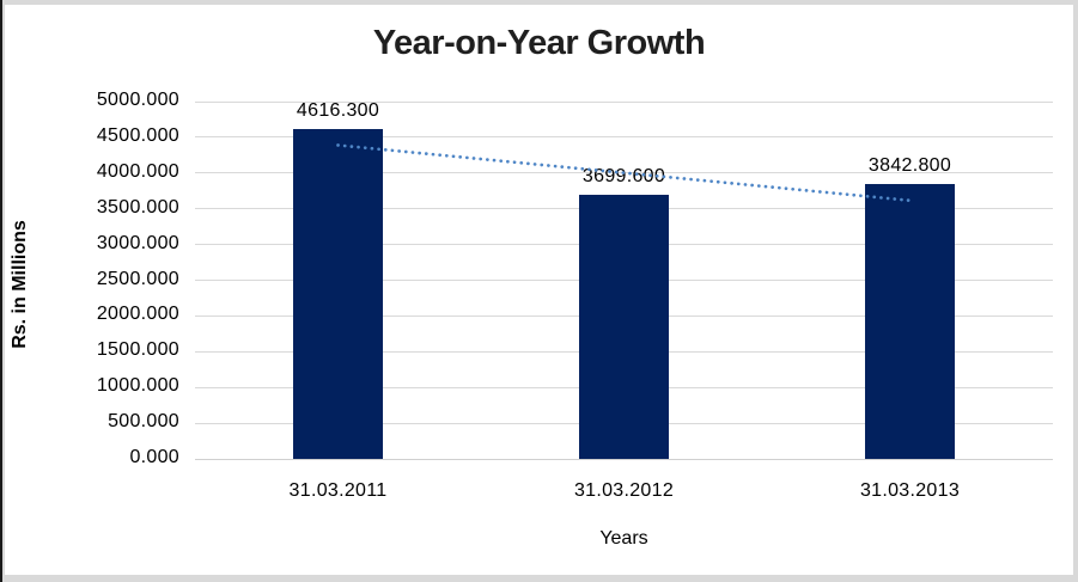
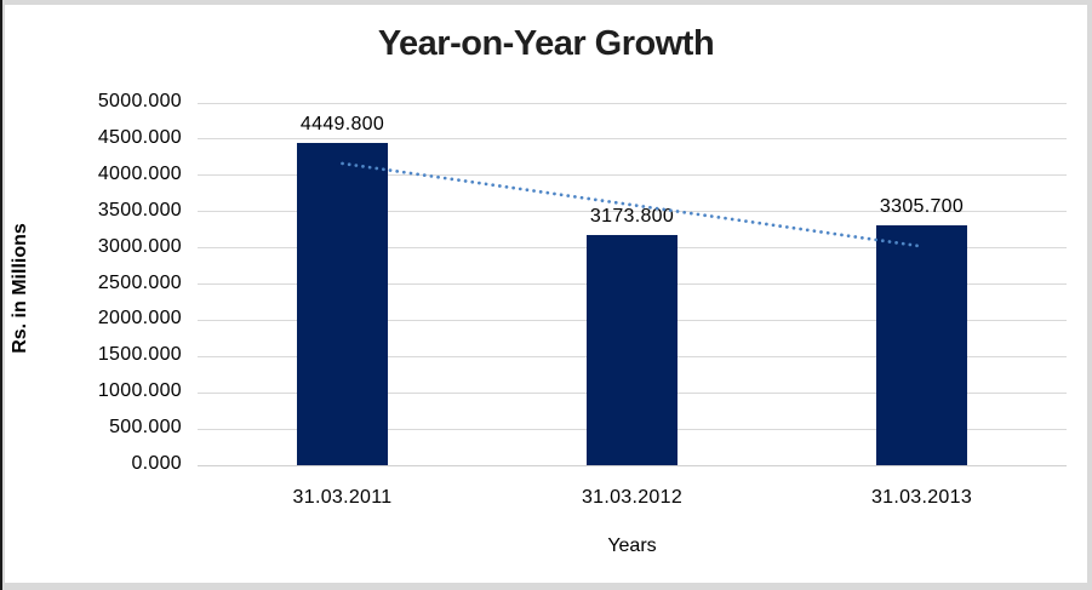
31.03.2011: 4616.300 -> 4449.800
31.03.2012: 3699.600 -> 3173.800
31.03.2013: 3842.800 -> 3305.700
